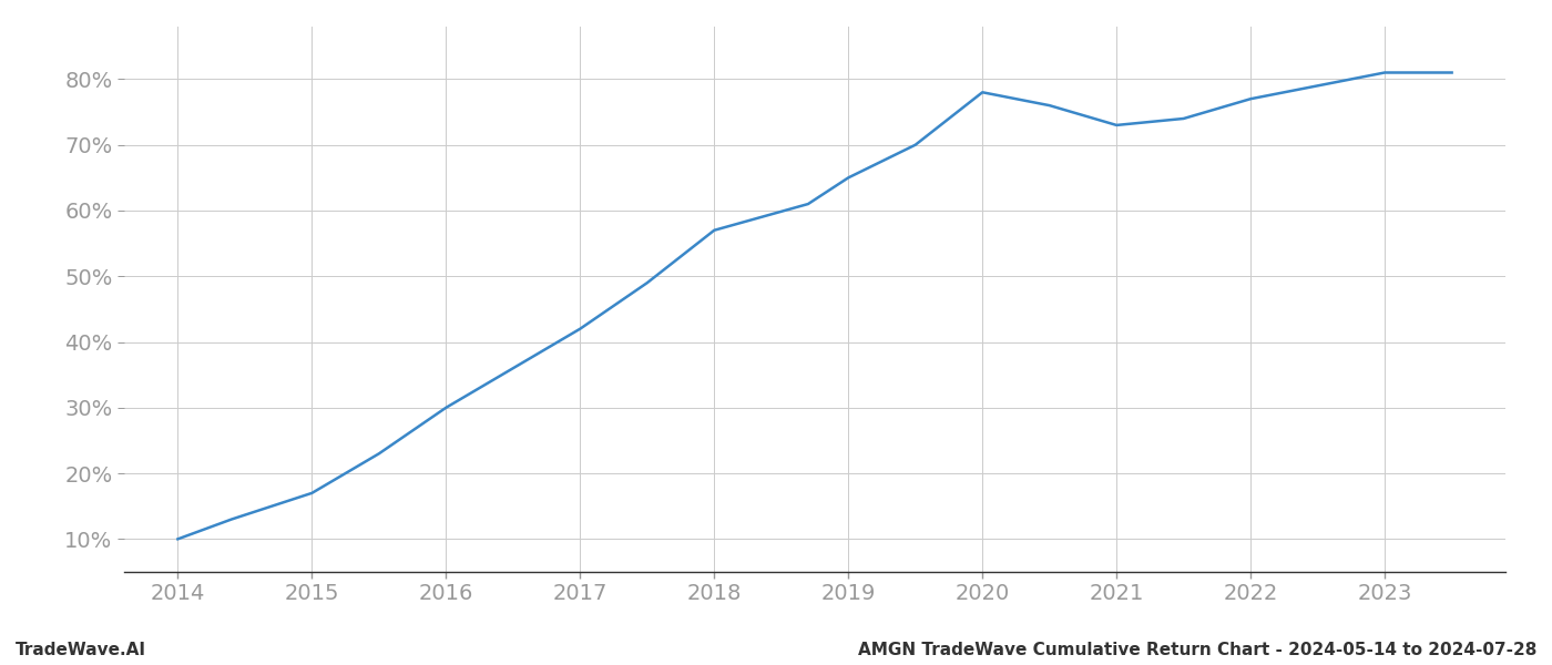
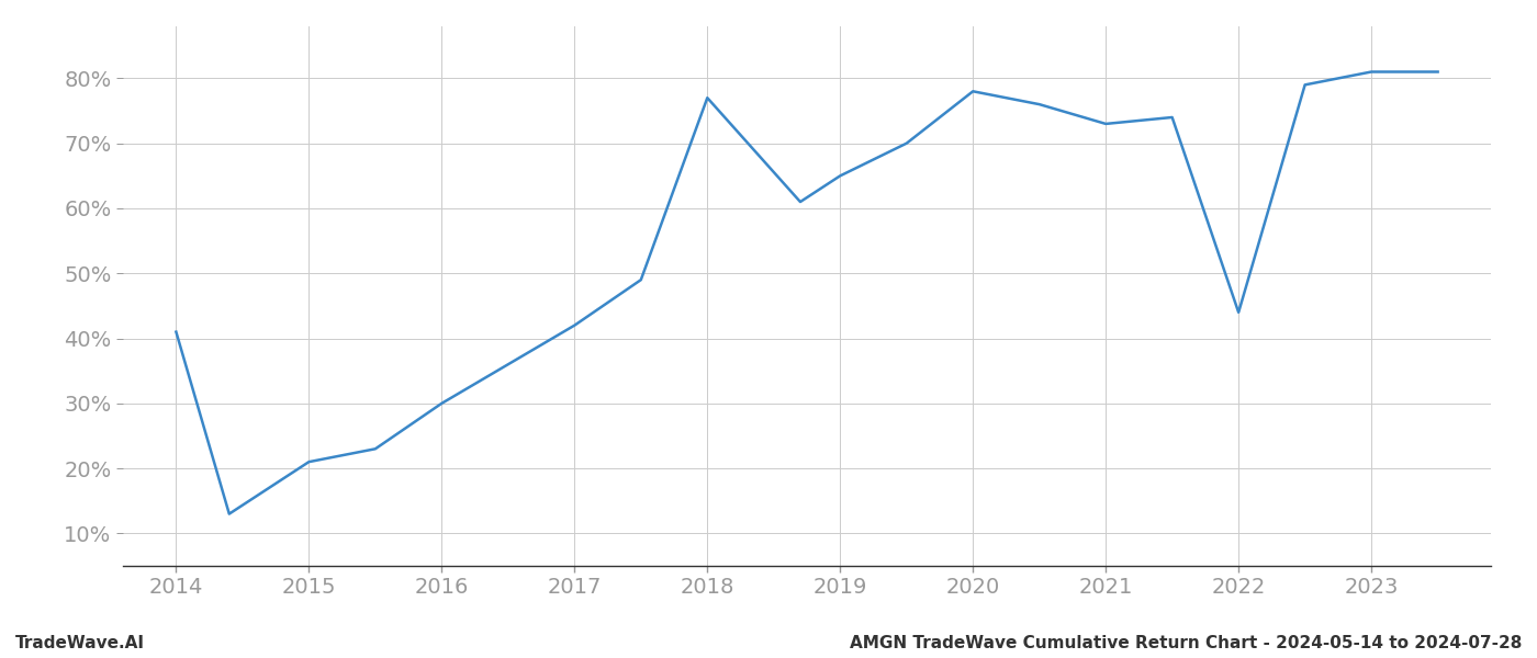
2014: 10% -> 41%
2015: 17% -> 21%
2018: 57% -> 77%
2022: 77% -> 44%
